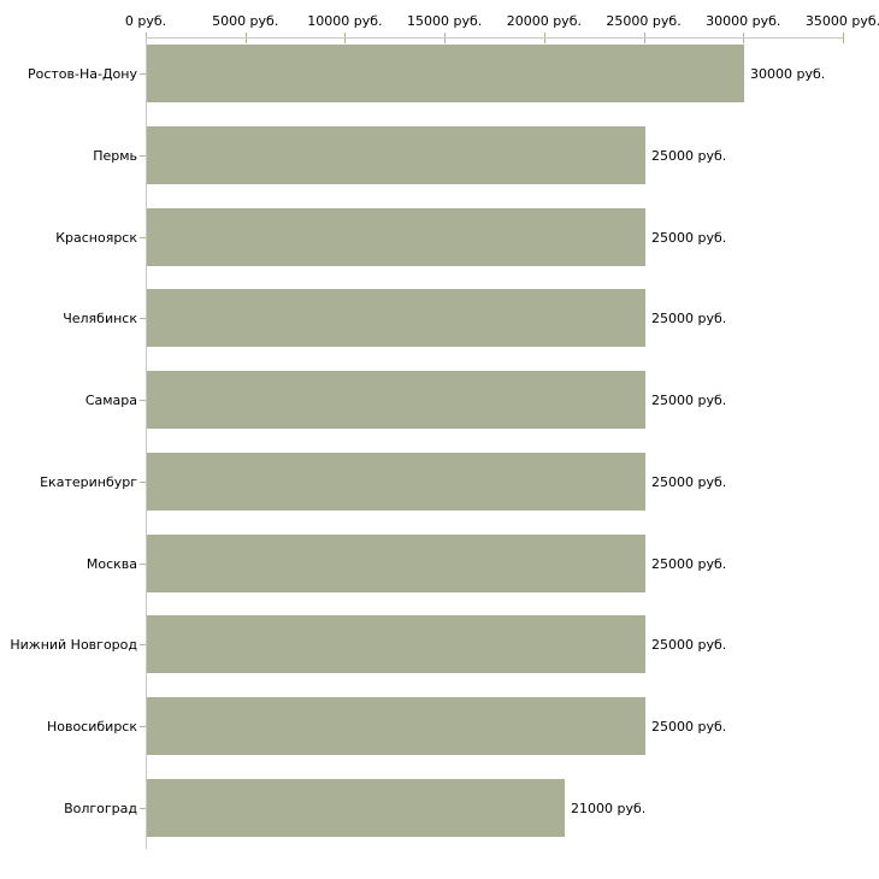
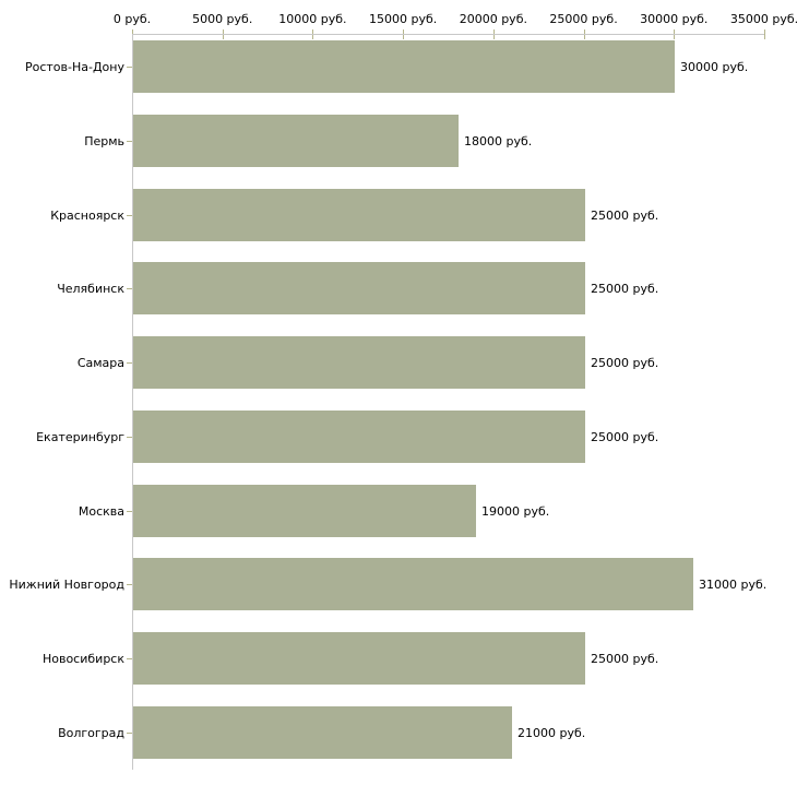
Пермь: 25000 -> 18000
Москва: 25000 -> 19000
Нижний Новгород: 25000 -> 31000
